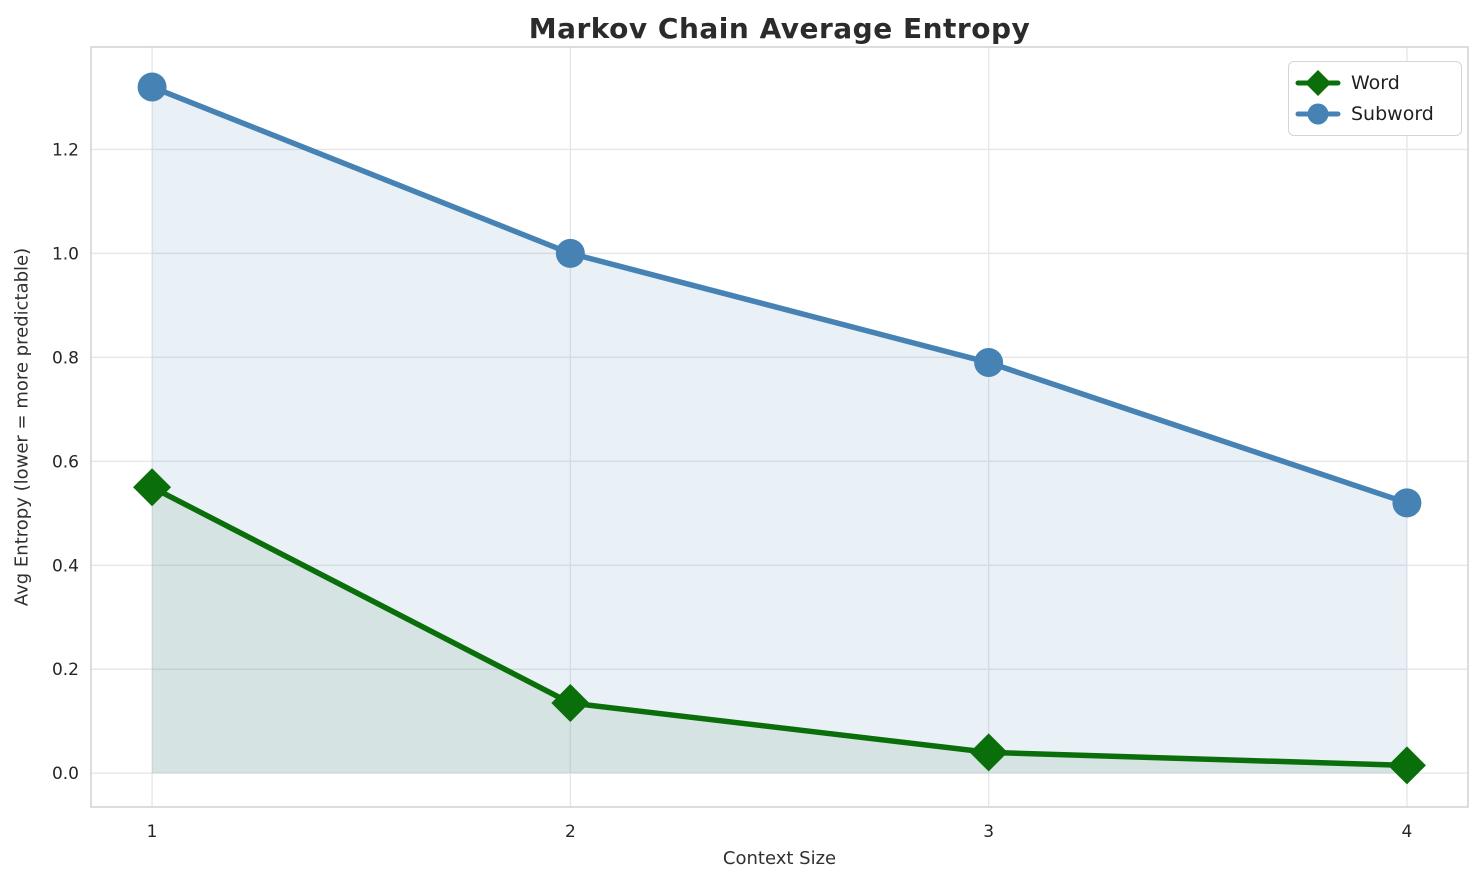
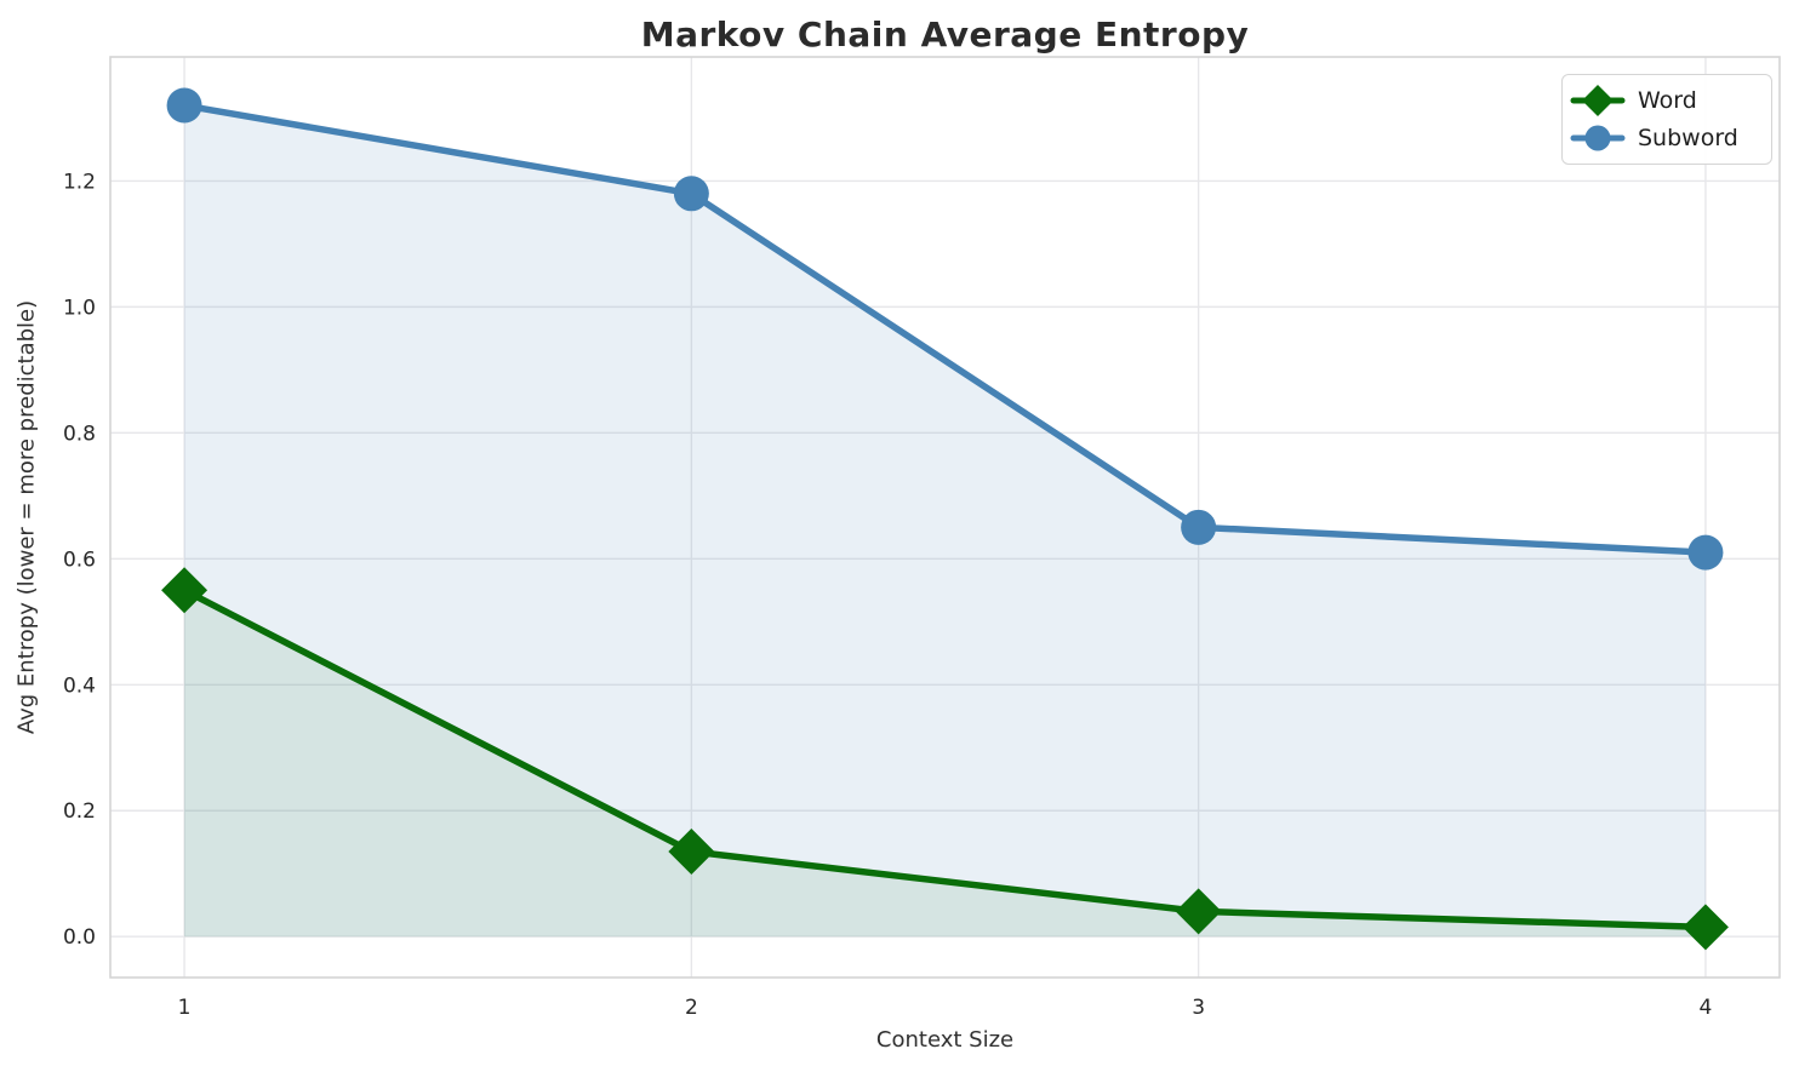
Subword/2: 1.00 -> 1.18
Subword/3: 0.79 -> 0.65
Subword/4: 0.52 -> 0.61
